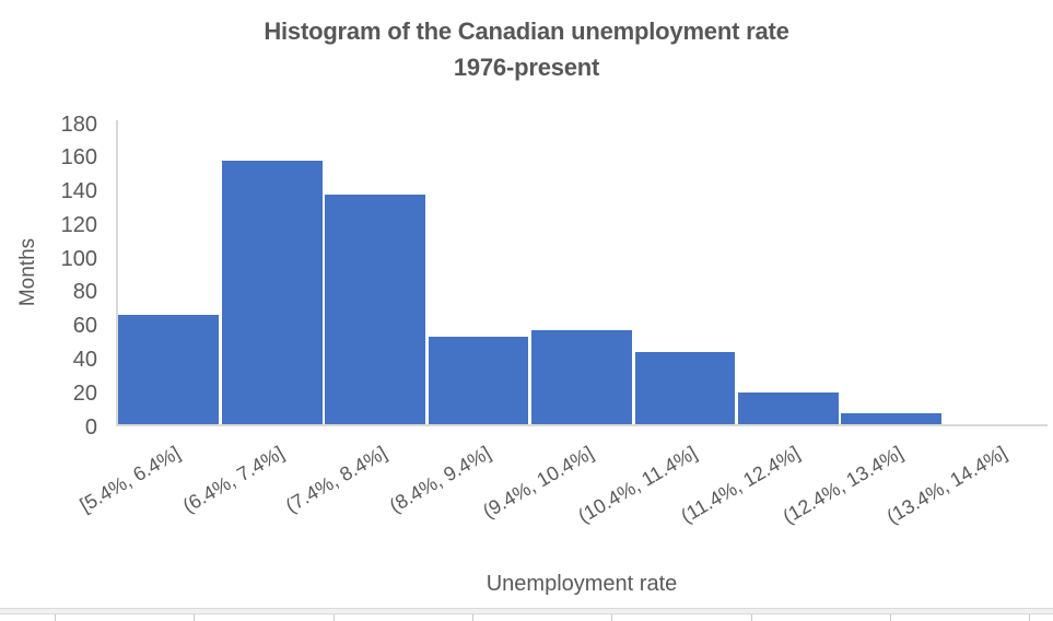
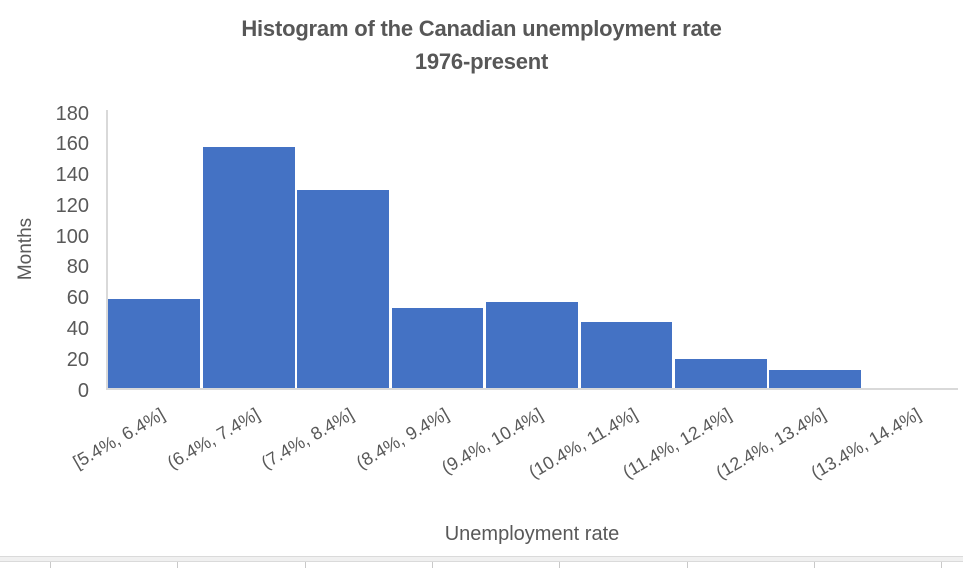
[5.4%, 6.4%]: 65 -> 58
(7.4%, 8.4%]: 137 -> 129
(12.4%, 13.4%]: 7 -> 12
